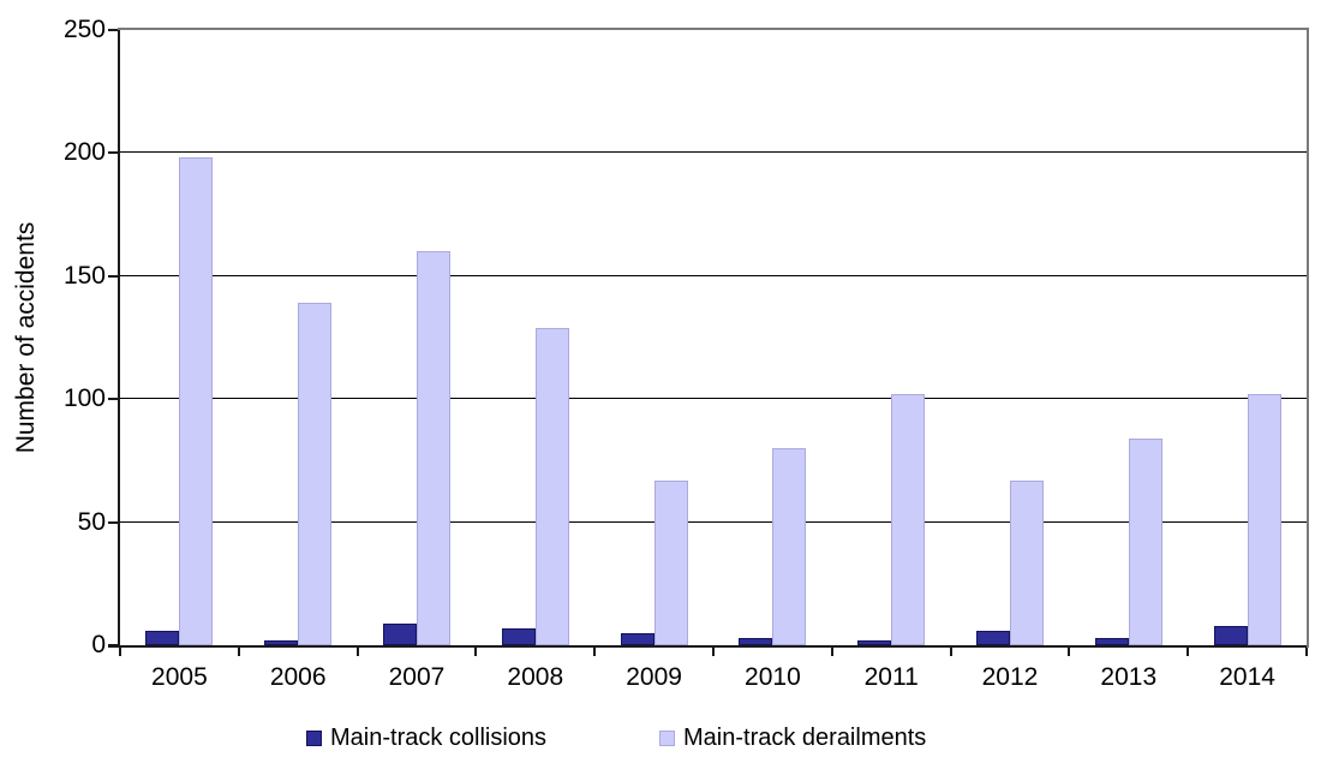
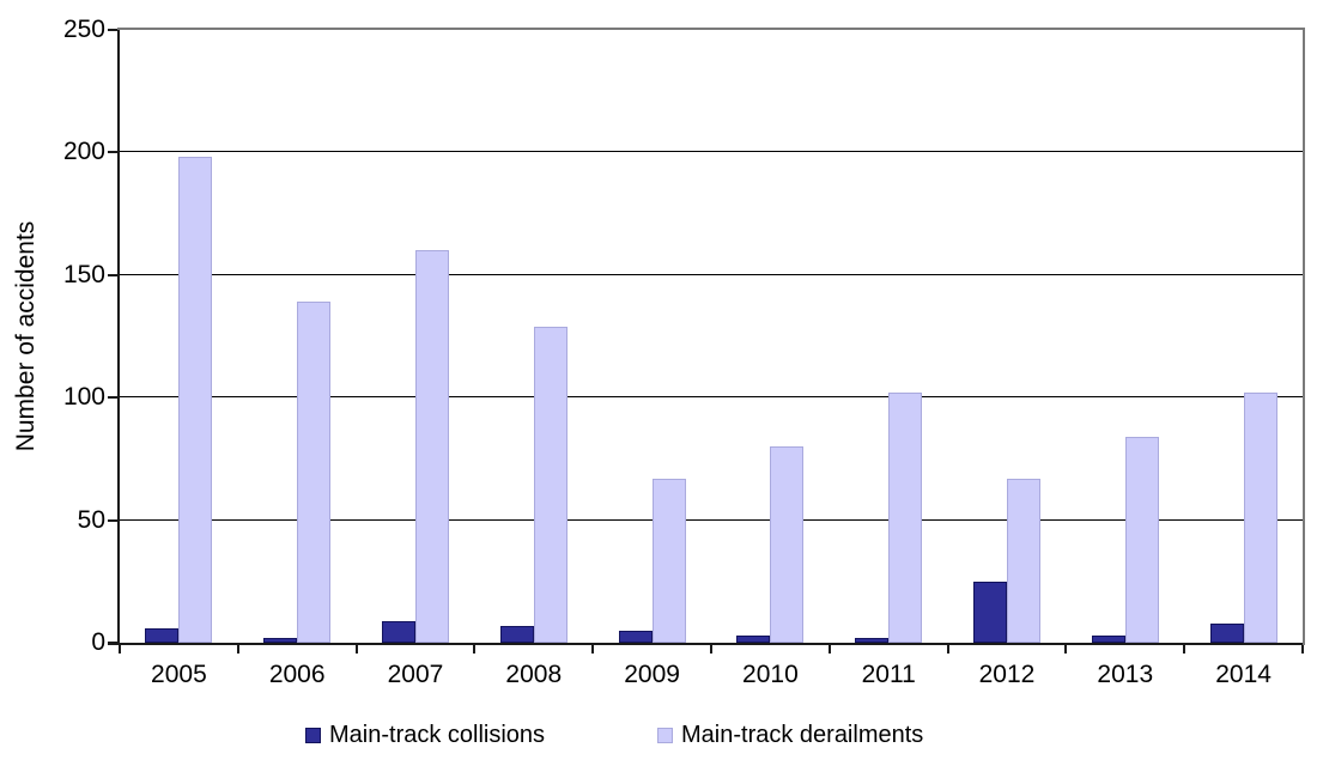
Main-track collisions/2012: 6 -> 25
